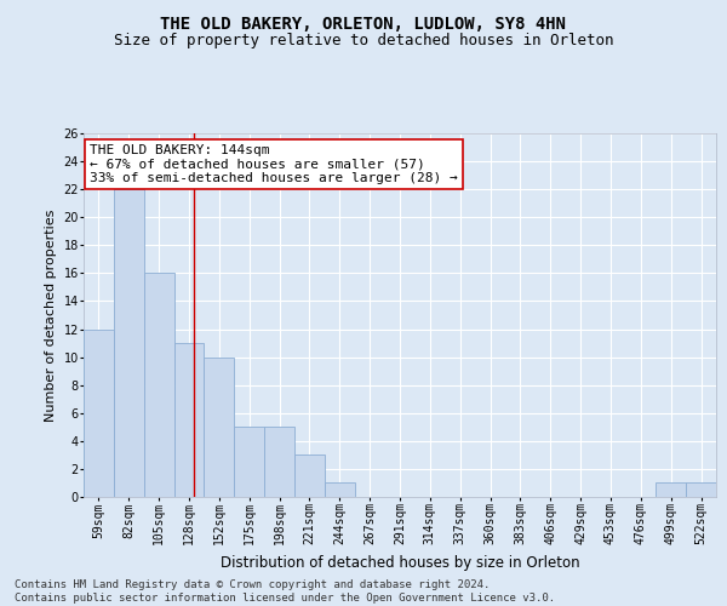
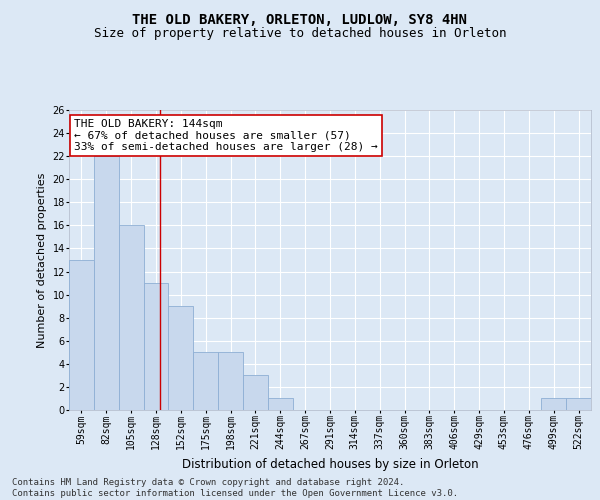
59sqm: 12 -> 13
152sqm: 10 -> 9
